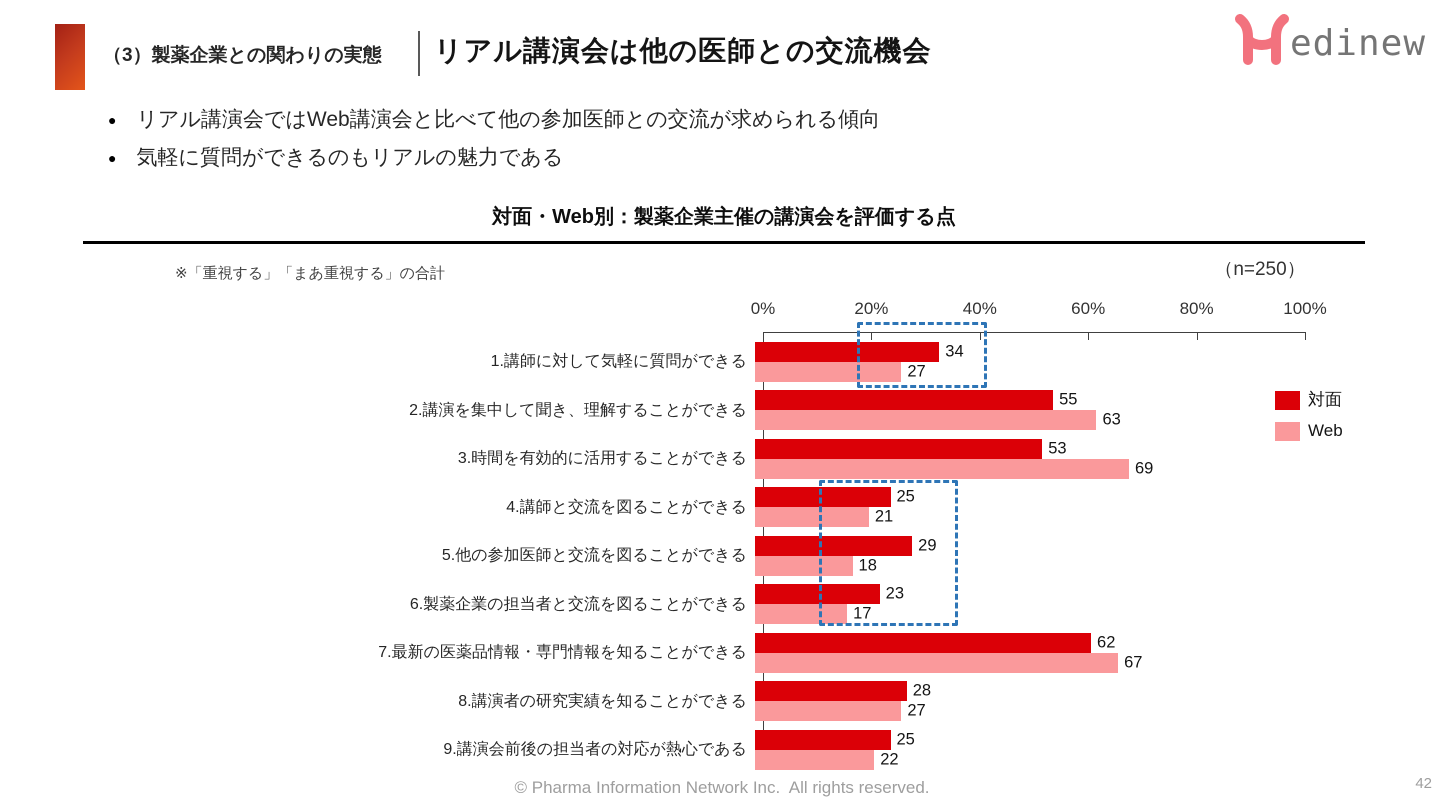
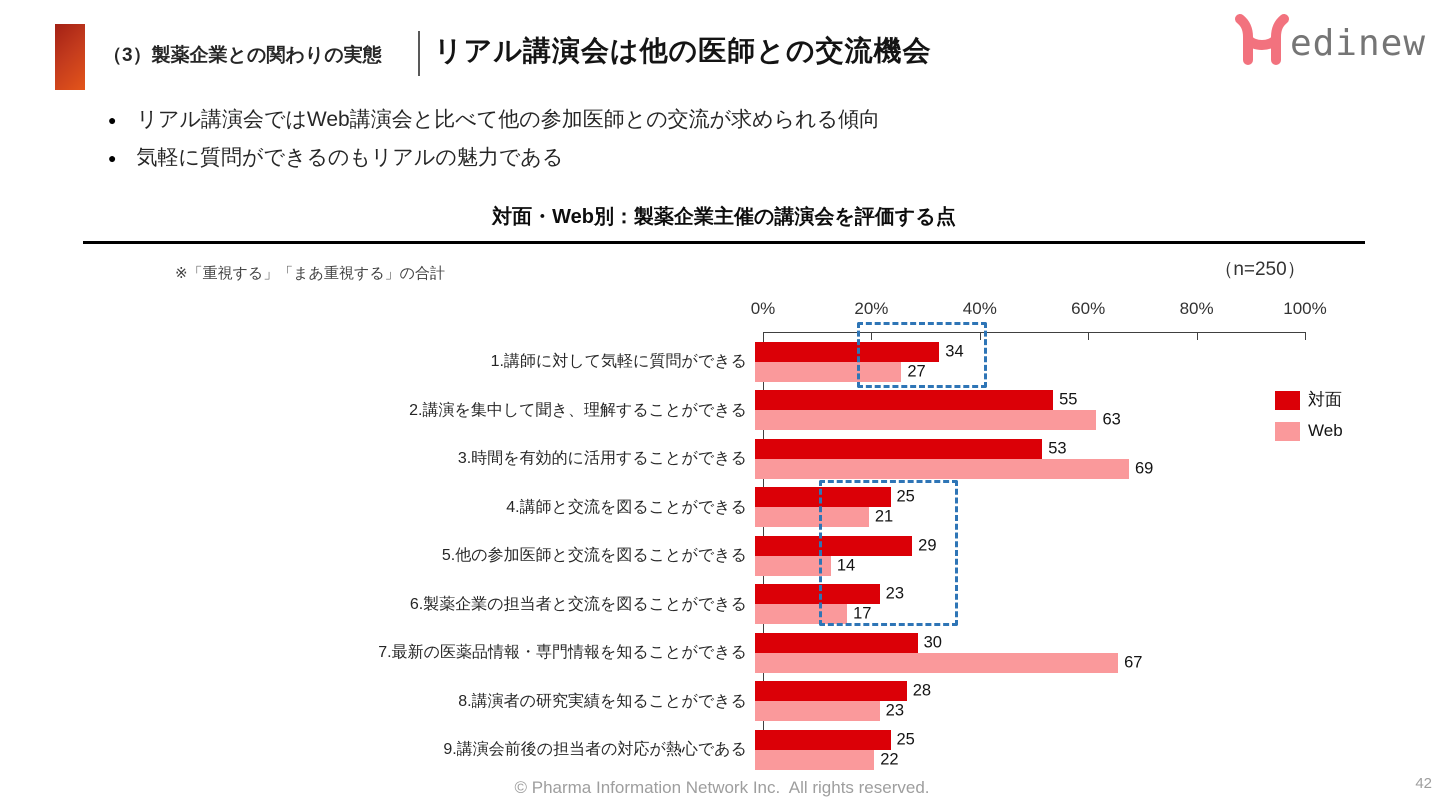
Web/5.他の参加医師と交流を図ることができる: 18 -> 14
対面/7.最新の医薬品情報・専門情報を知ることができる: 62 -> 30
Web/8.講演者の研究実績を知ることができる: 27 -> 23
